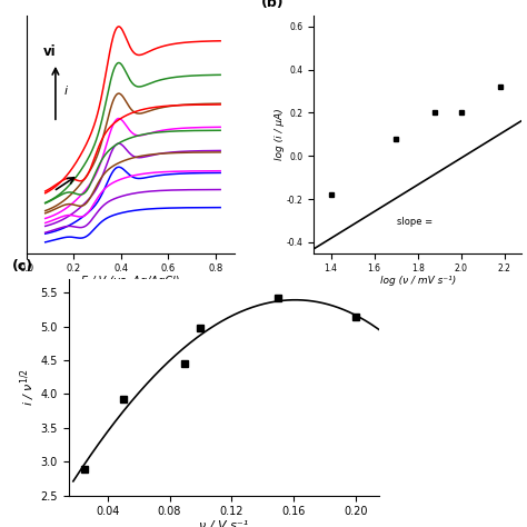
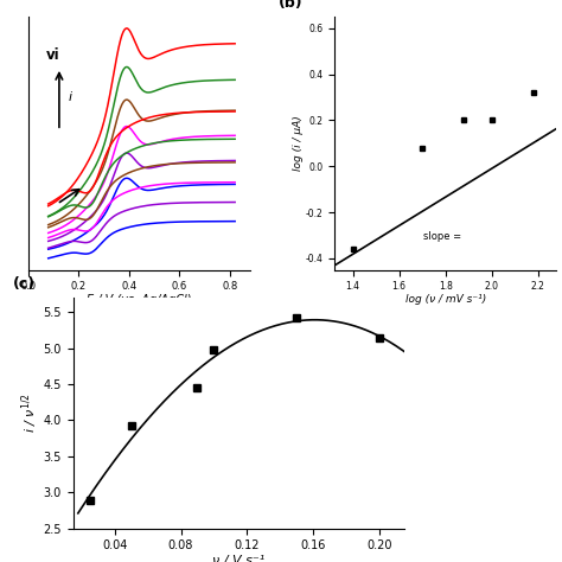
1.4: -0.18 -> -0.36
